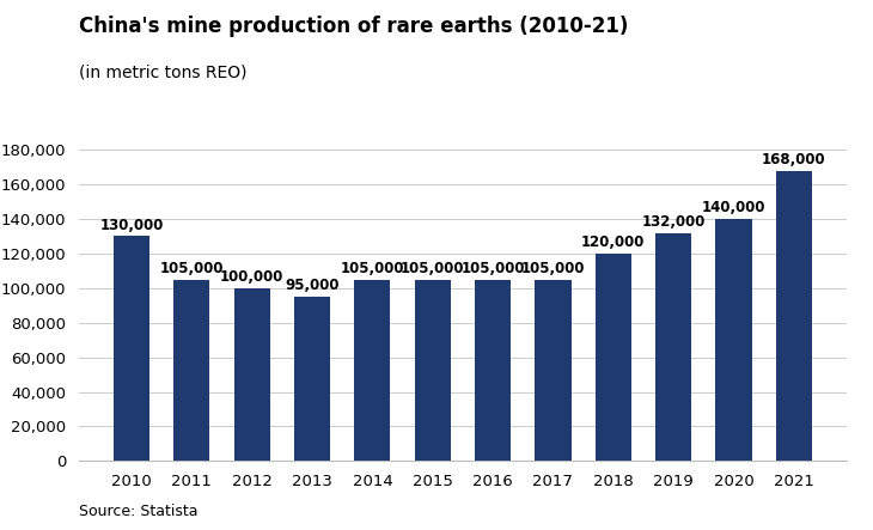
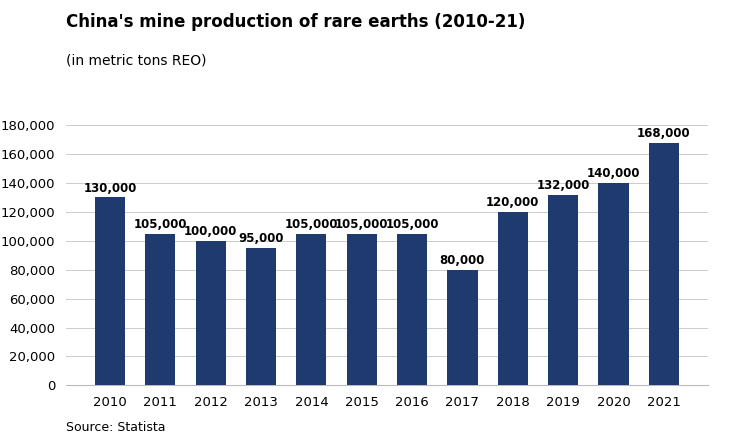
2017: 105,000 -> 80,000
